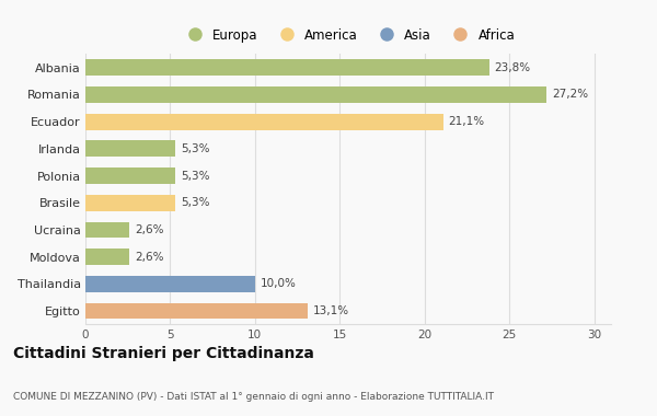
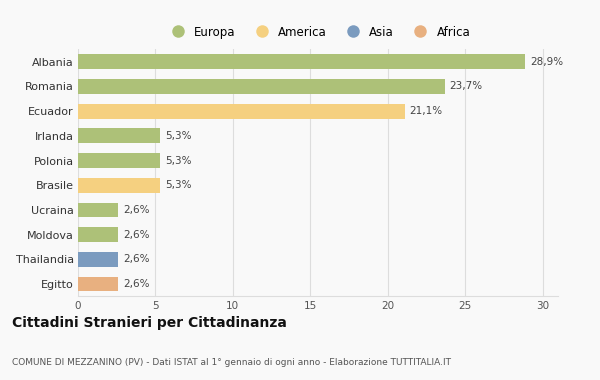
Albania: 23,8% -> 28,9%
Romania: 27,2% -> 23,7%
Thailandia: 10,0% -> 2,6%
Egitto: 13,1% -> 2,6%
